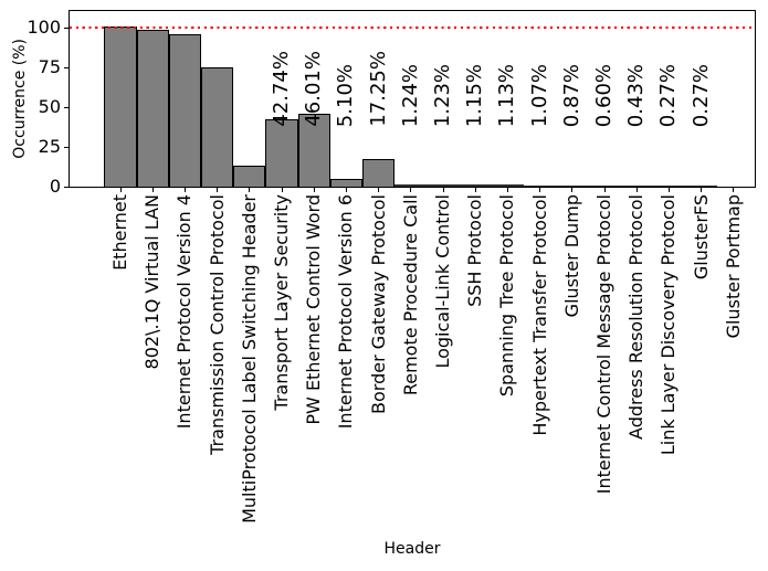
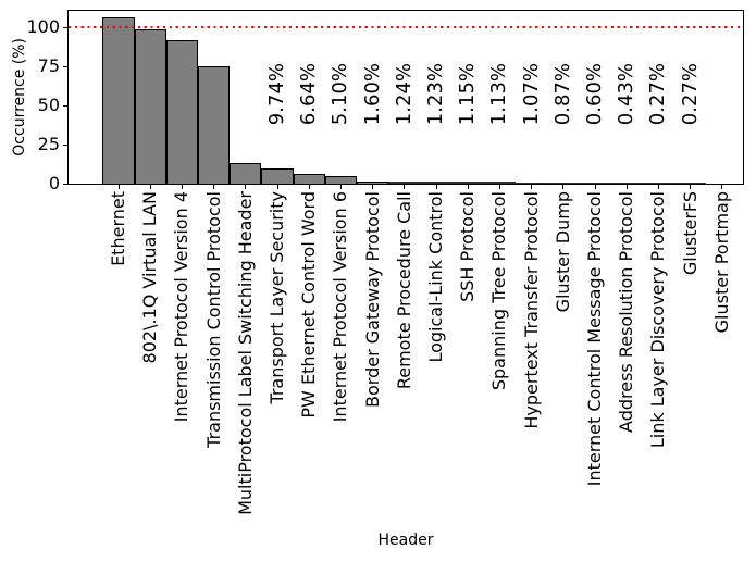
Ethernet: 101 -> 106
Internet Protocol Version 4: 96 -> 92
Transport Layer Security: 42.74% -> 9.74%
PW Ethernet Control Word: 46.01% -> 6.64%
Border Gateway Protocol: 17.25% -> 1.60%
